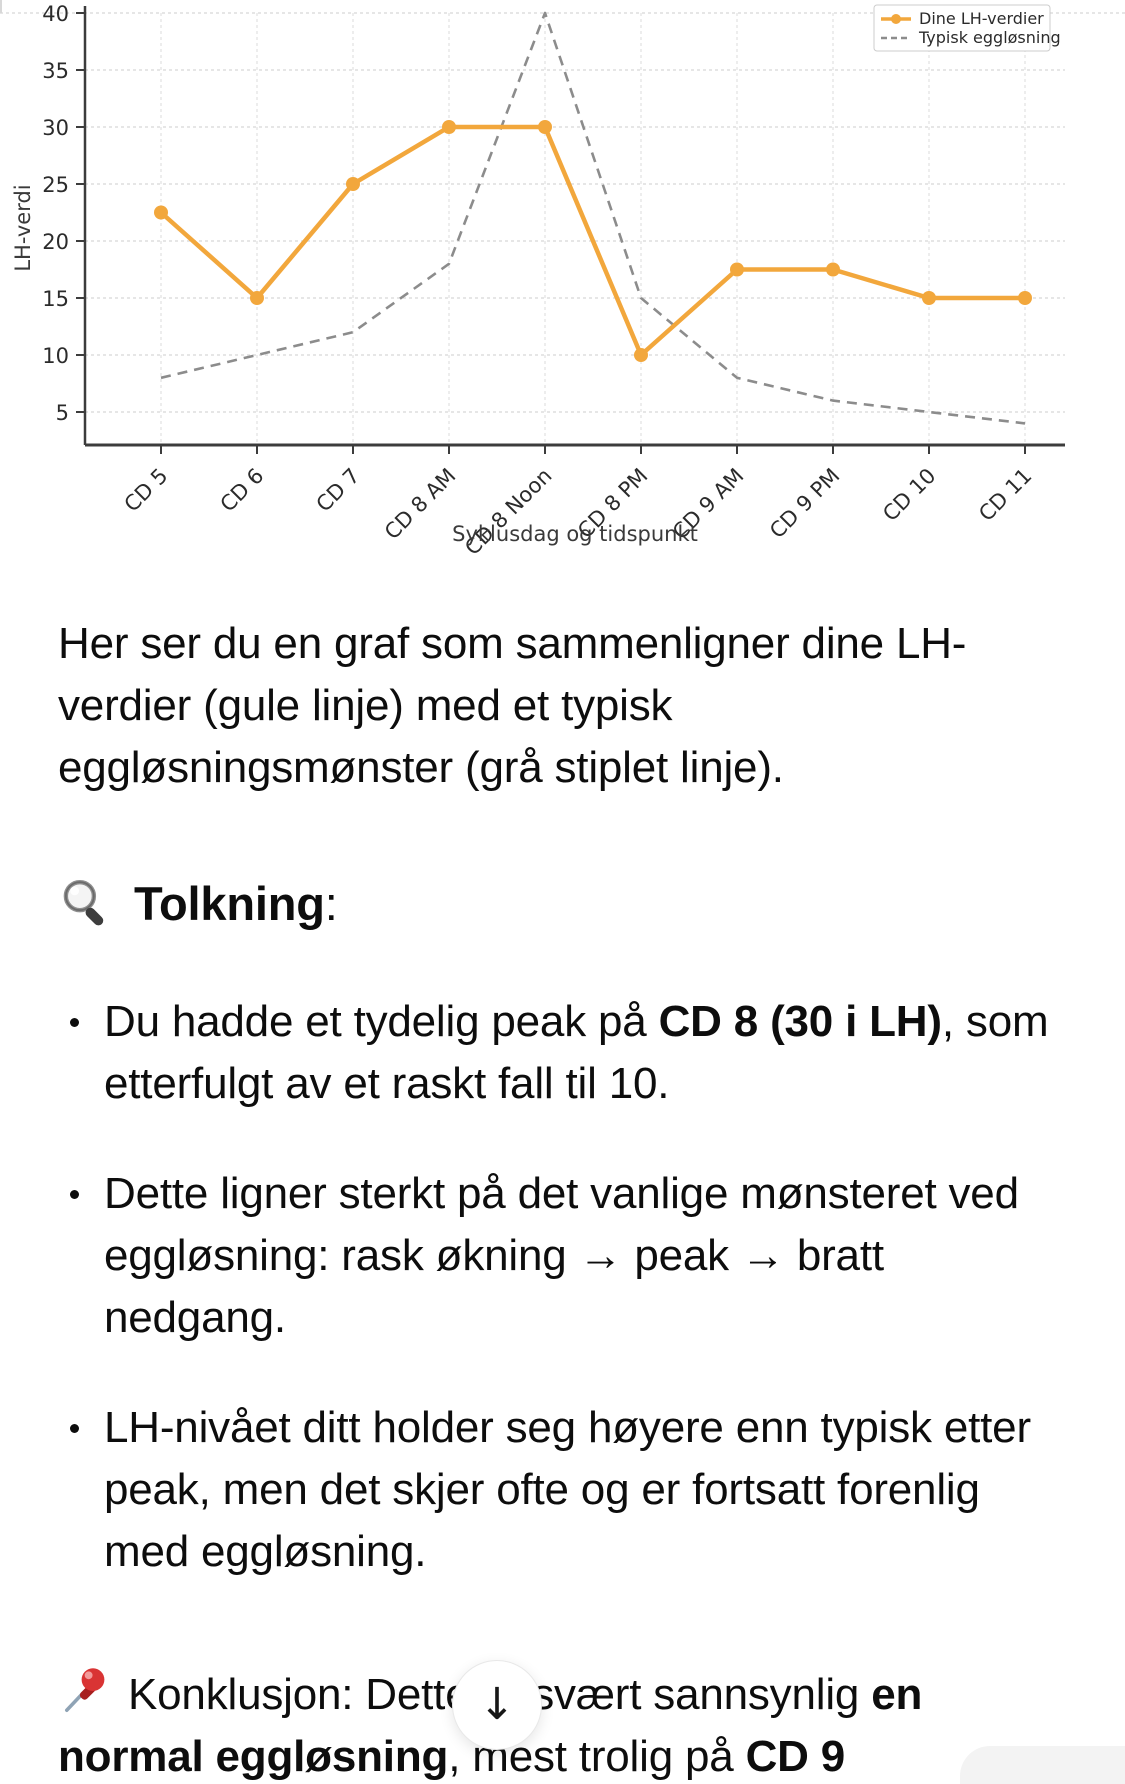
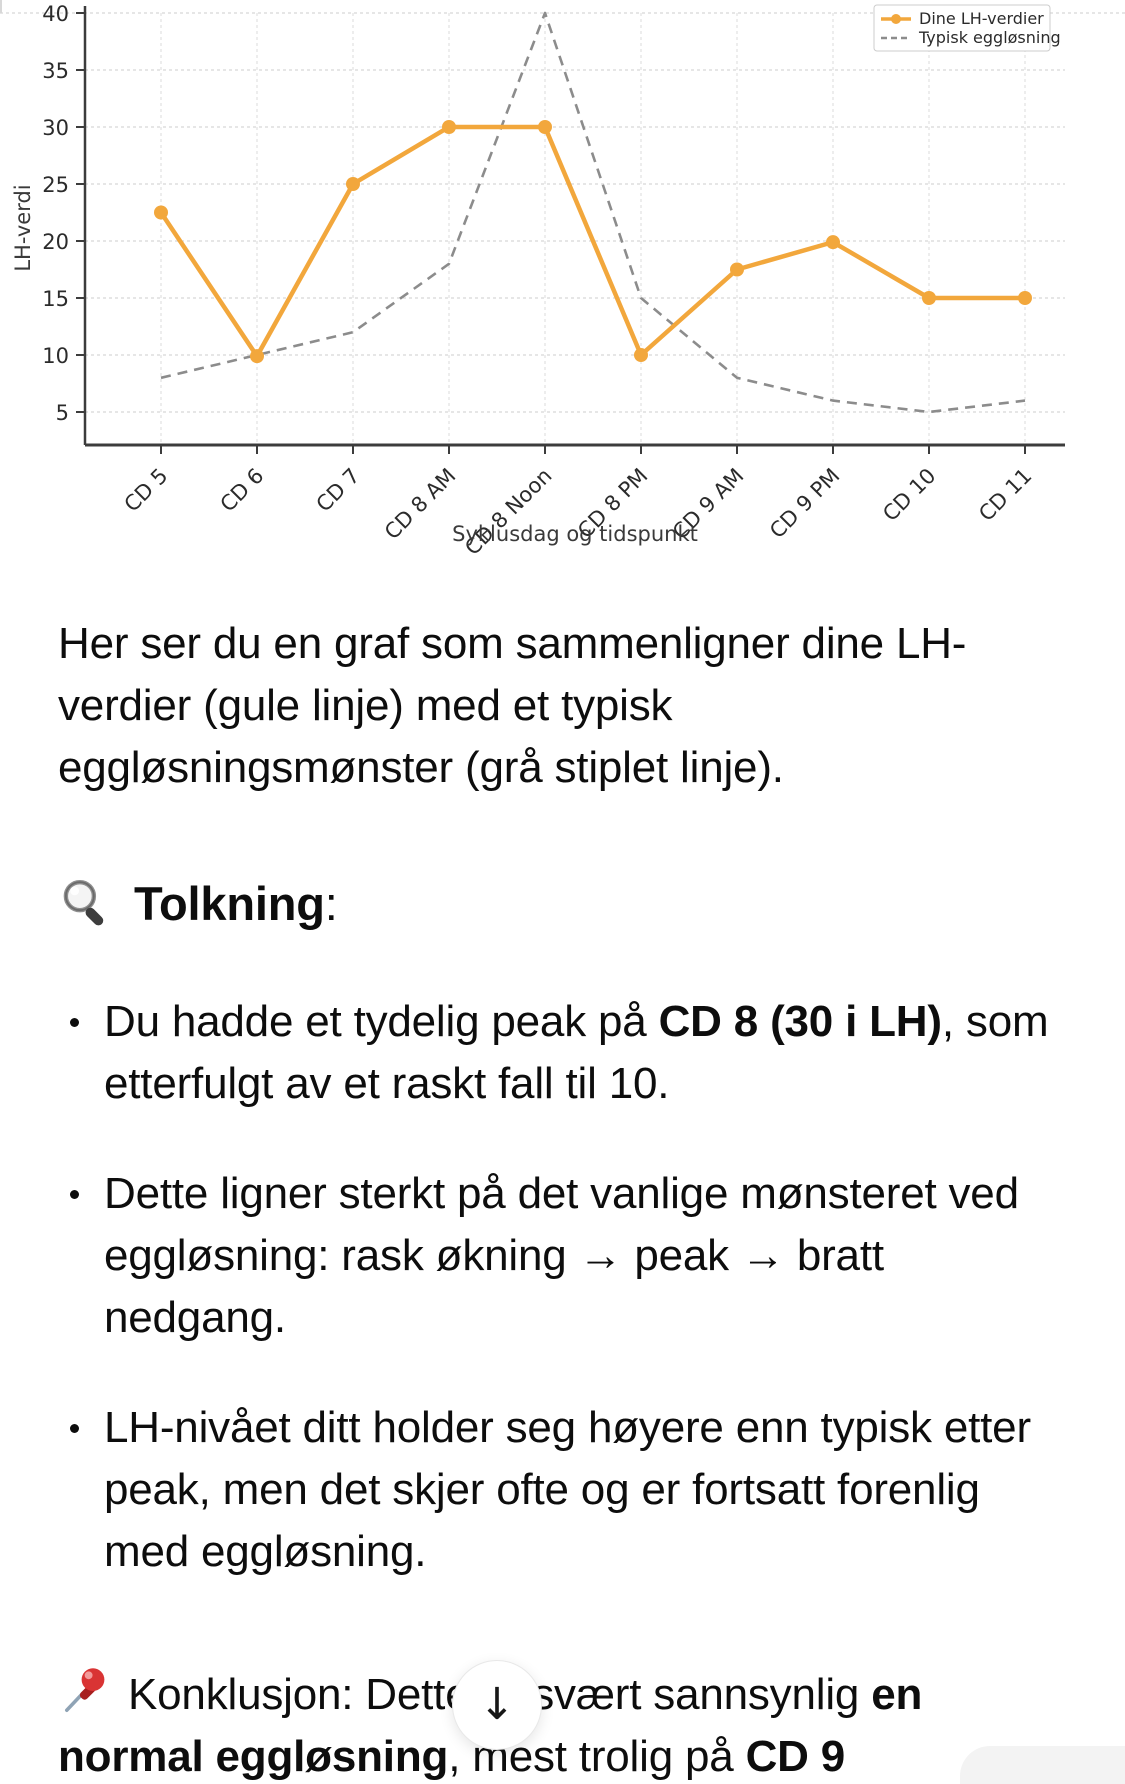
Dine LH-verdier/CD 6: 15.0 -> 9.9
Dine LH-verdier/CD 9 PM: 17.5 -> 19.9
Typisk eggløsning/CD 11: 4 -> 6
